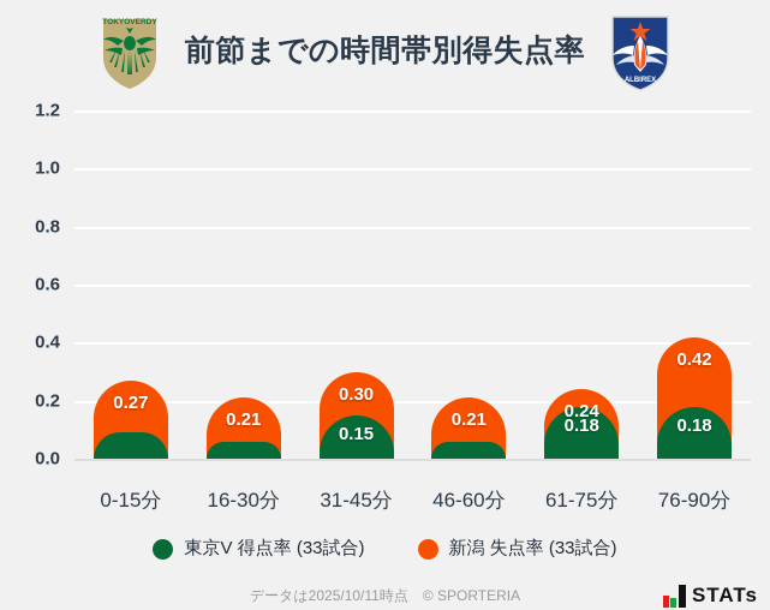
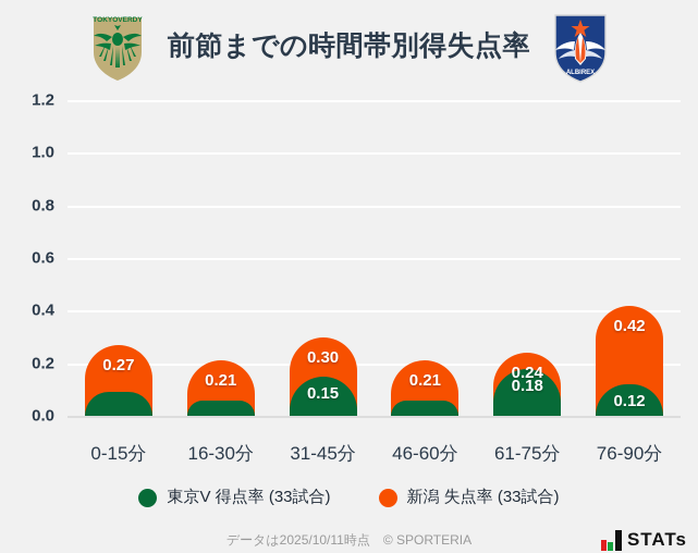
東京V 得点率 (33試合)/76-90分: 0.18 -> 0.12
